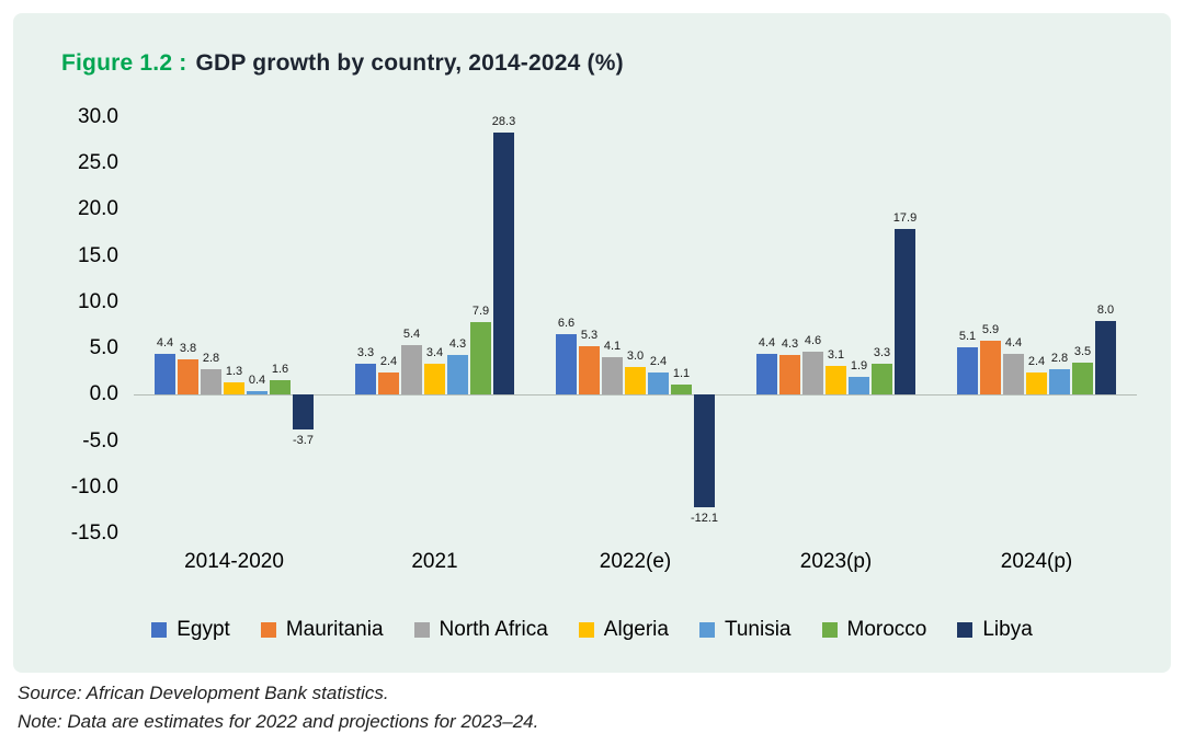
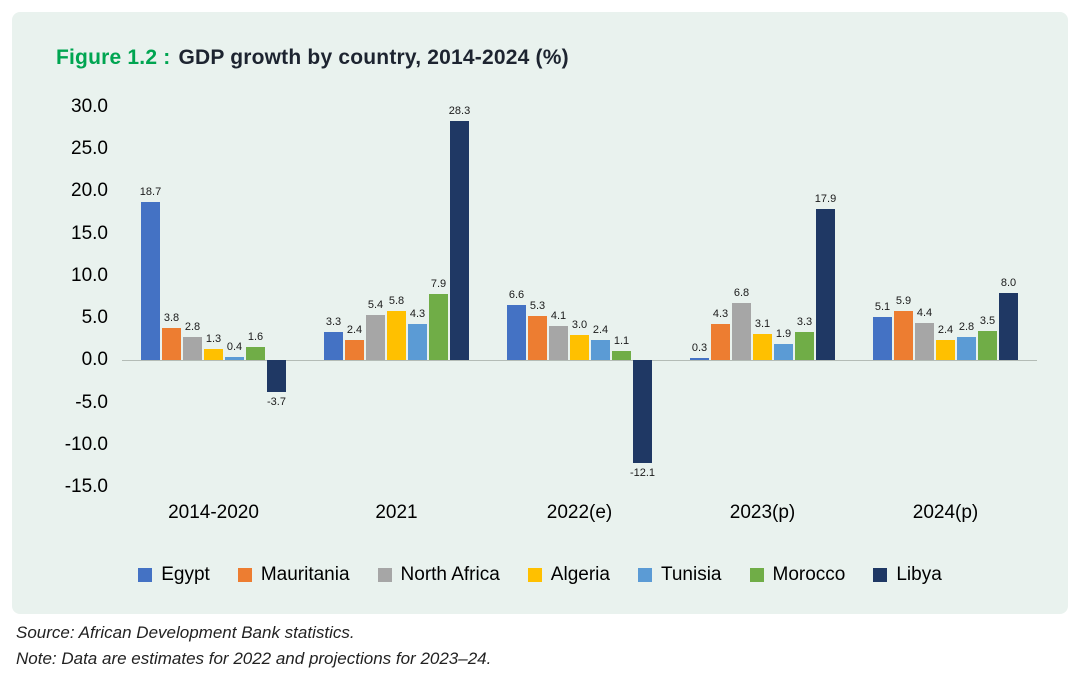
Egypt/2014-2020: 4.4 -> 18.7
Algeria/2021: 3.4 -> 5.8
Egypt/2023(p): 4.4 -> 0.3
North Africa/2023(p): 4.6 -> 6.8
